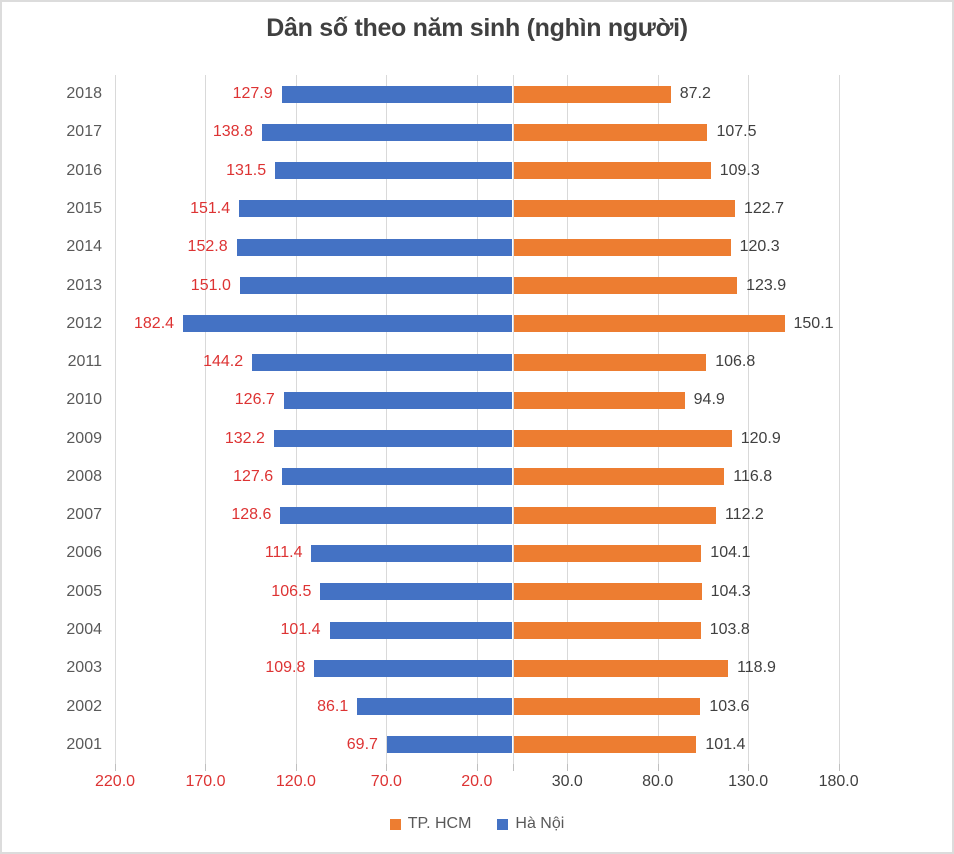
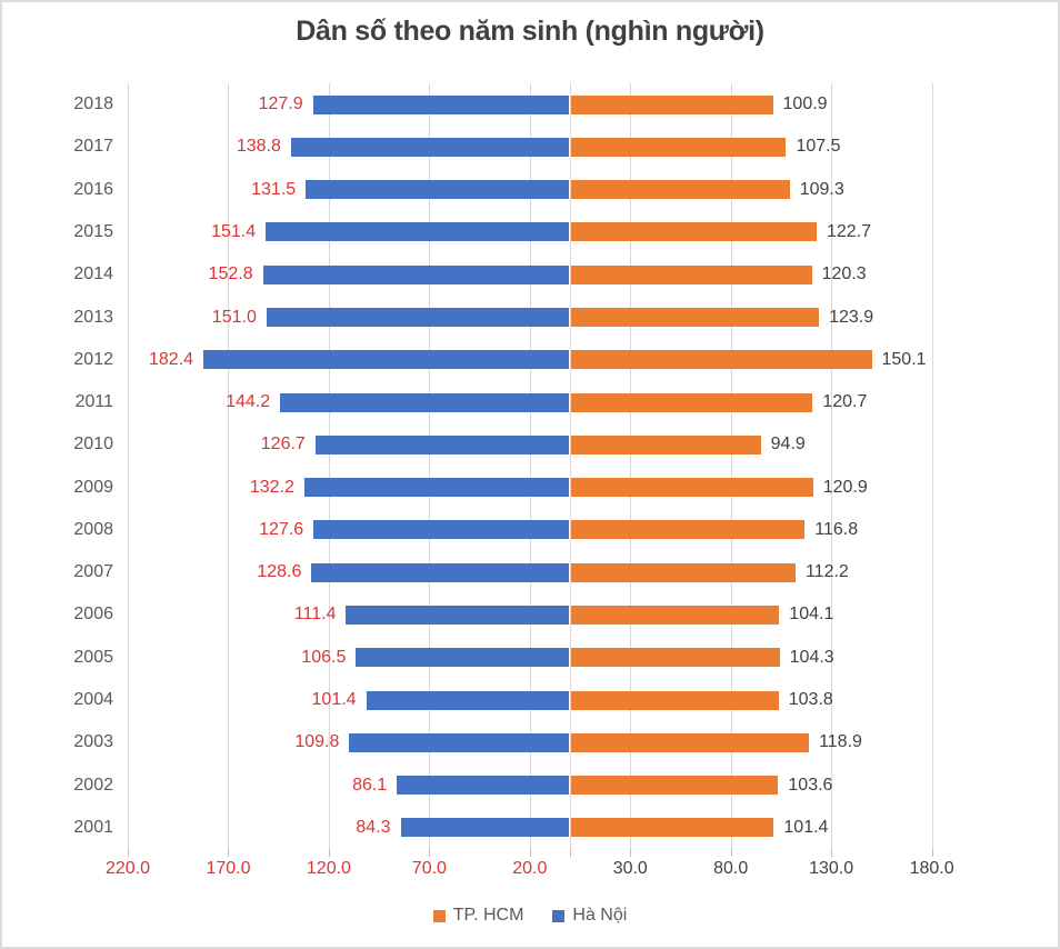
TP. HCM/2018: 87.2 -> 100.9
TP. HCM/2011: 106.8 -> 120.7
Hà Nội/2001: 69.7 -> 84.3
